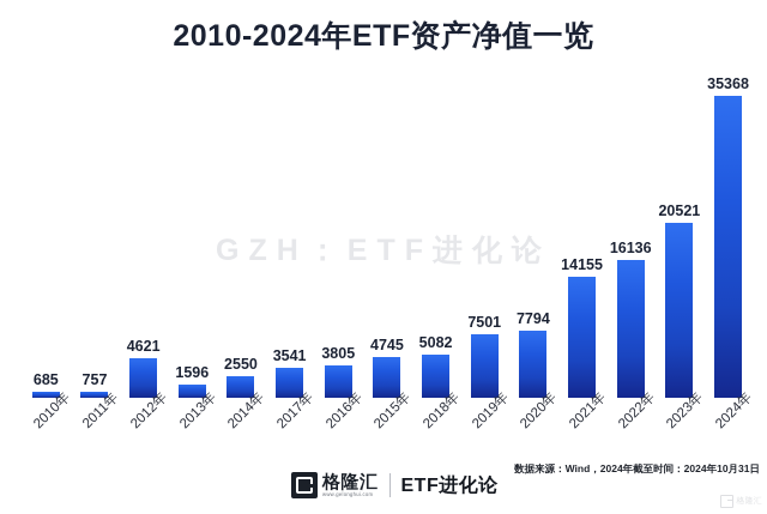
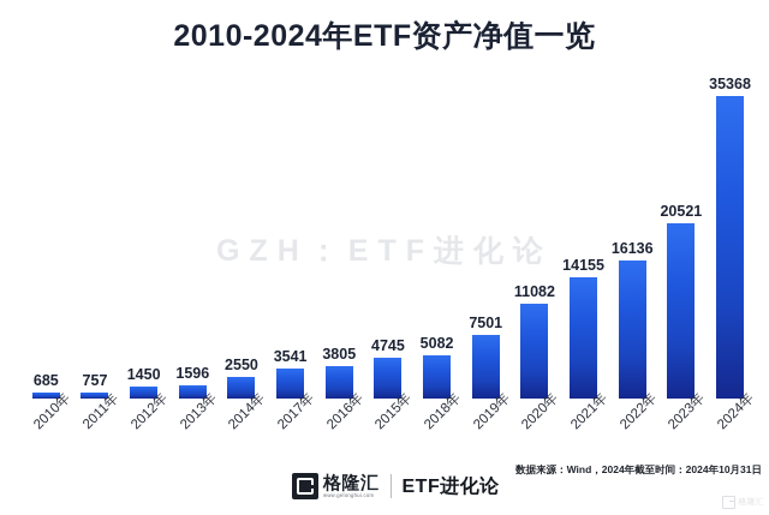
2012年: 4621 -> 1450
2020年: 7794 -> 11082
